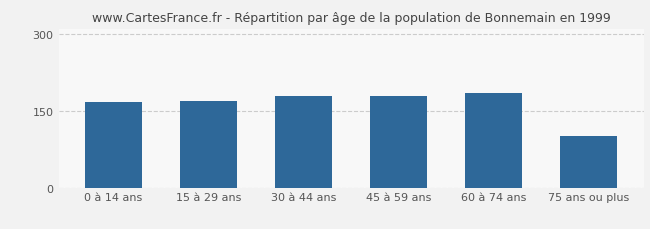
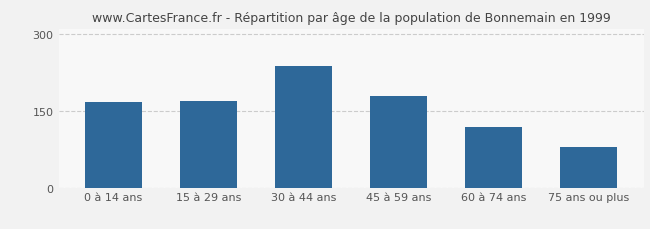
30 à 44 ans: 178 -> 238
60 à 74 ans: 184 -> 118
75 ans ou plus: 100 -> 80
